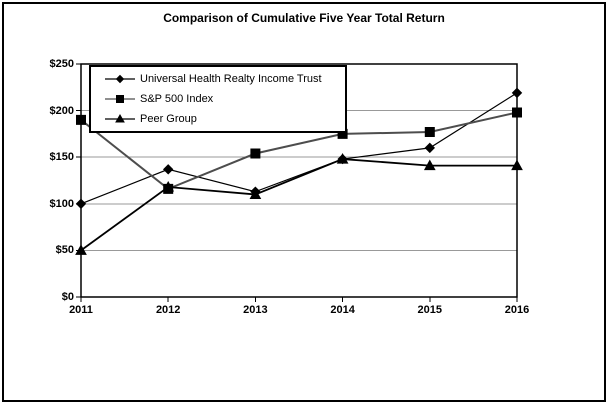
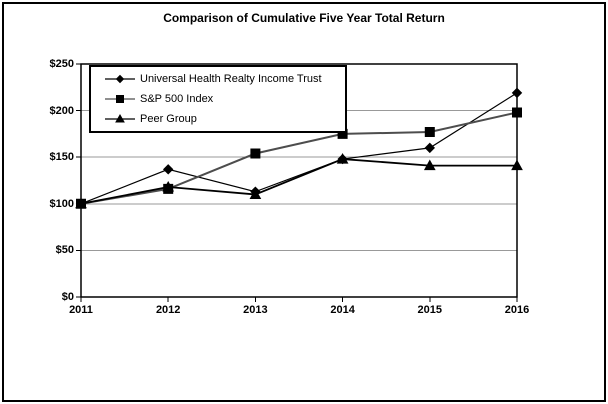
S&P 500 Index/2011: $190 -> $100
Peer Group/2011: $50 -> $100
